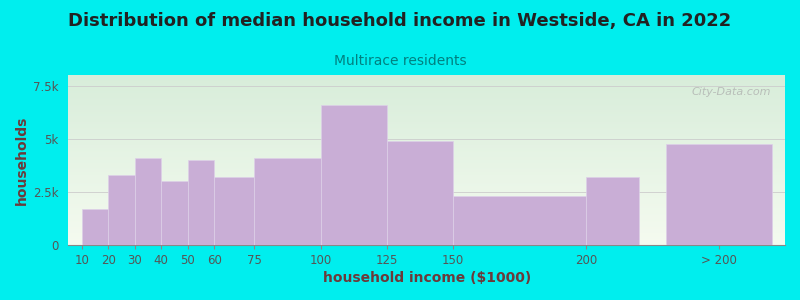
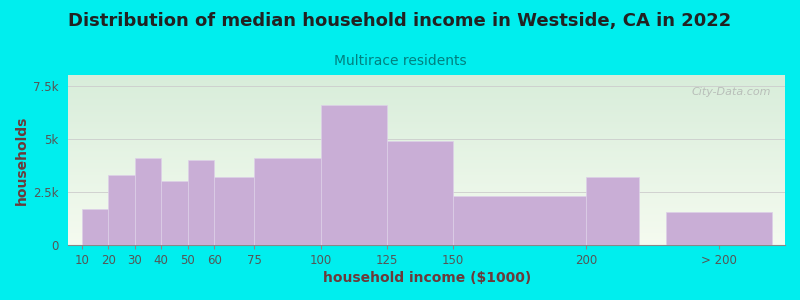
> 200: 4.75k -> 1.55k
